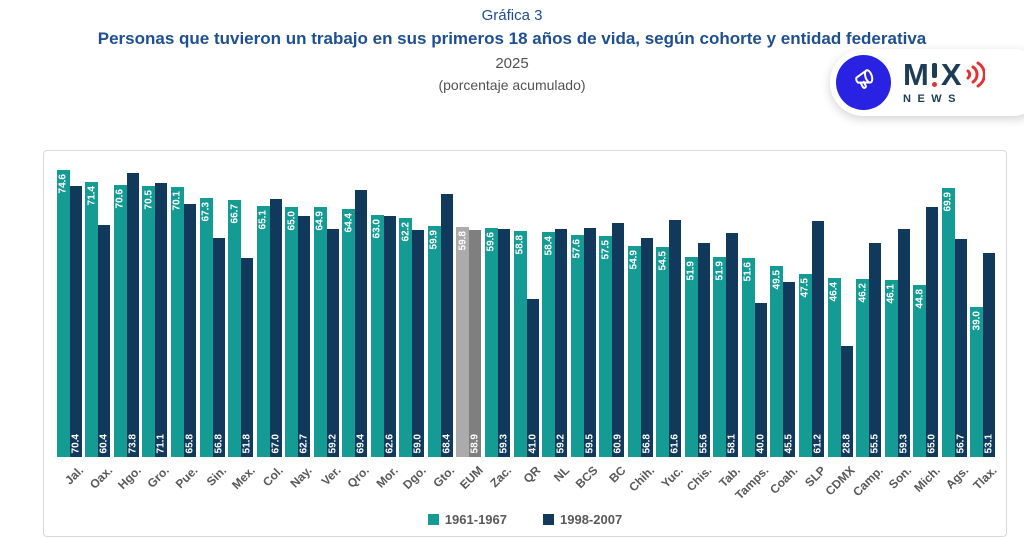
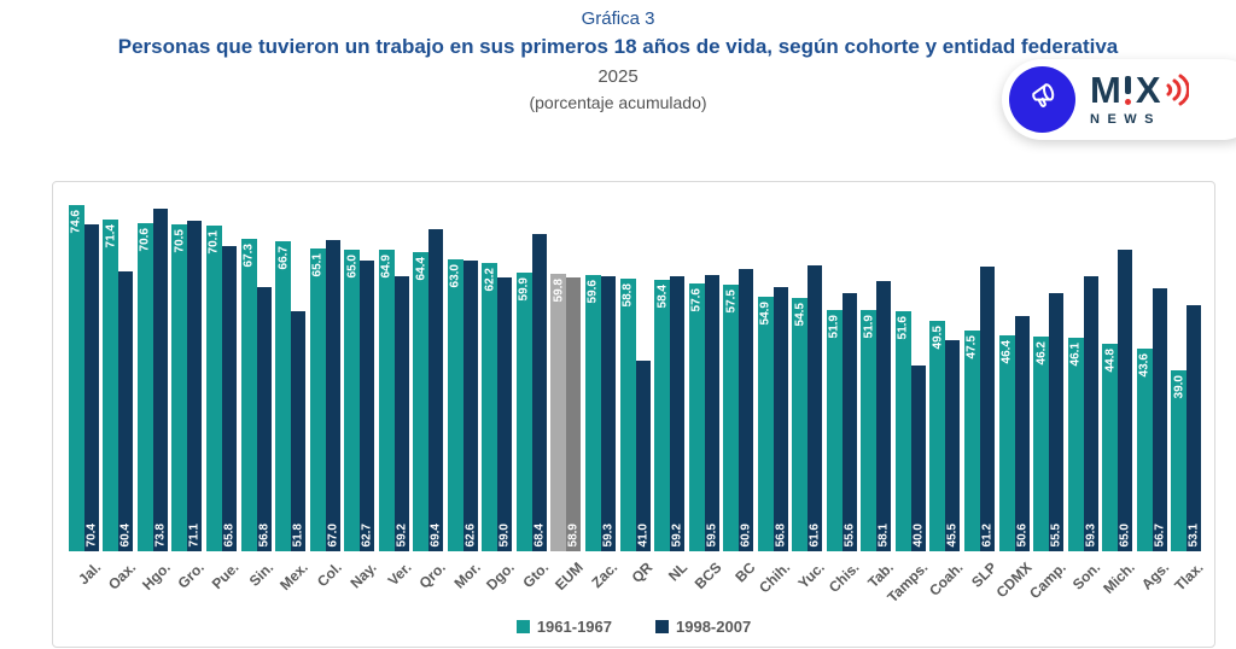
1998-2007/CDMX: 28.8 -> 50.6
1961-1967/Ags.: 69.9 -> 43.6
